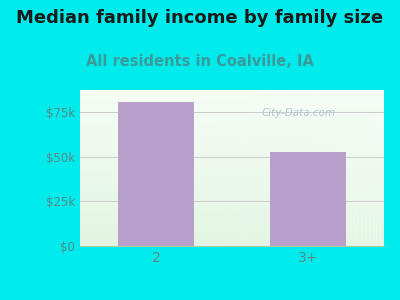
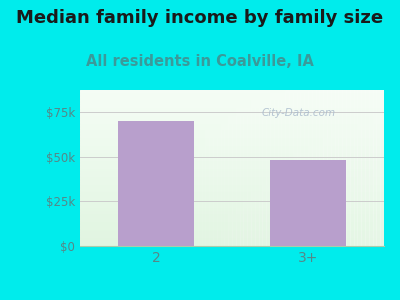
2: $81k -> $70k
3+: $53k -> $48k
